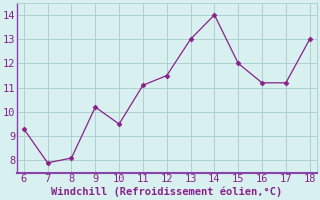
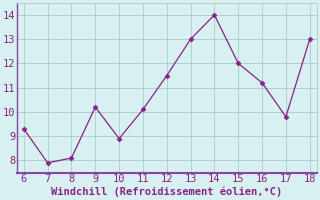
10: 9.5 -> 8.9
11: 11.1 -> 10.1
17: 11.2 -> 9.8
